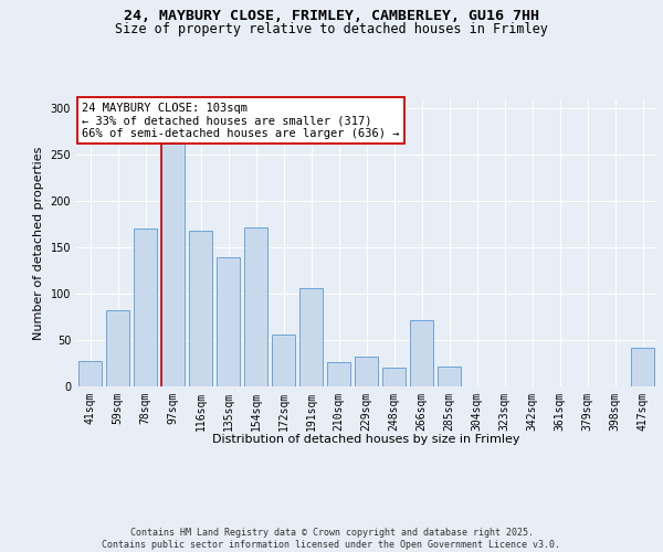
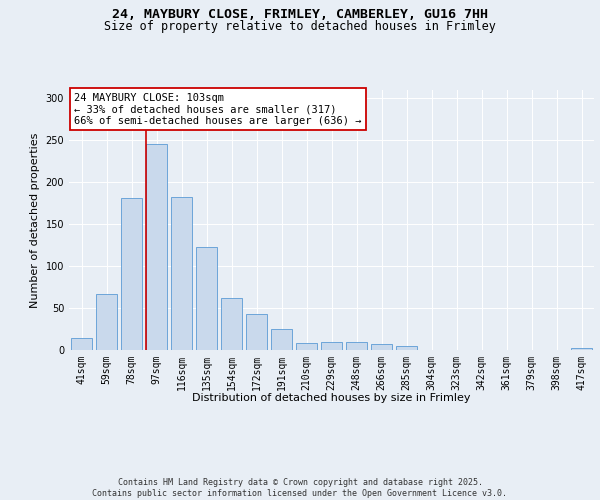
41sqm: 28 -> 14
59sqm: 82 -> 67
78sqm: 170 -> 181
97sqm: 262 -> 246
116sqm: 168 -> 183
135sqm: 140 -> 123
154sqm: 172 -> 62
172sqm: 56 -> 43
191sqm: 106 -> 25
210sqm: 26 -> 8
229sqm: 32 -> 9
248sqm: 20 -> 9
266sqm: 72 -> 7
285sqm: 22 -> 5
417sqm: 42 -> 2
